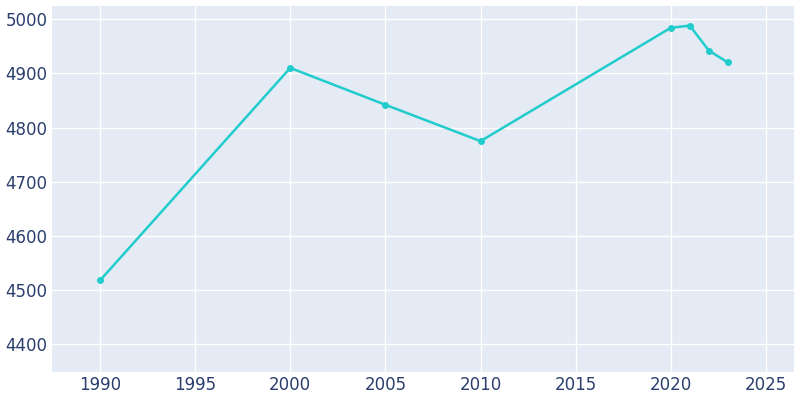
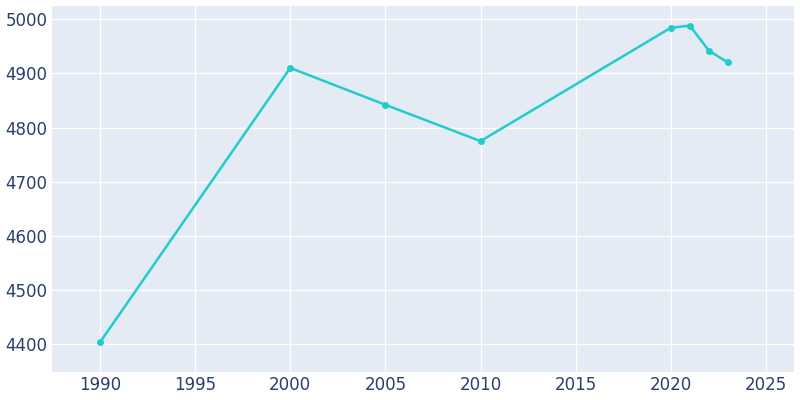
1990: 4518 -> 4404
